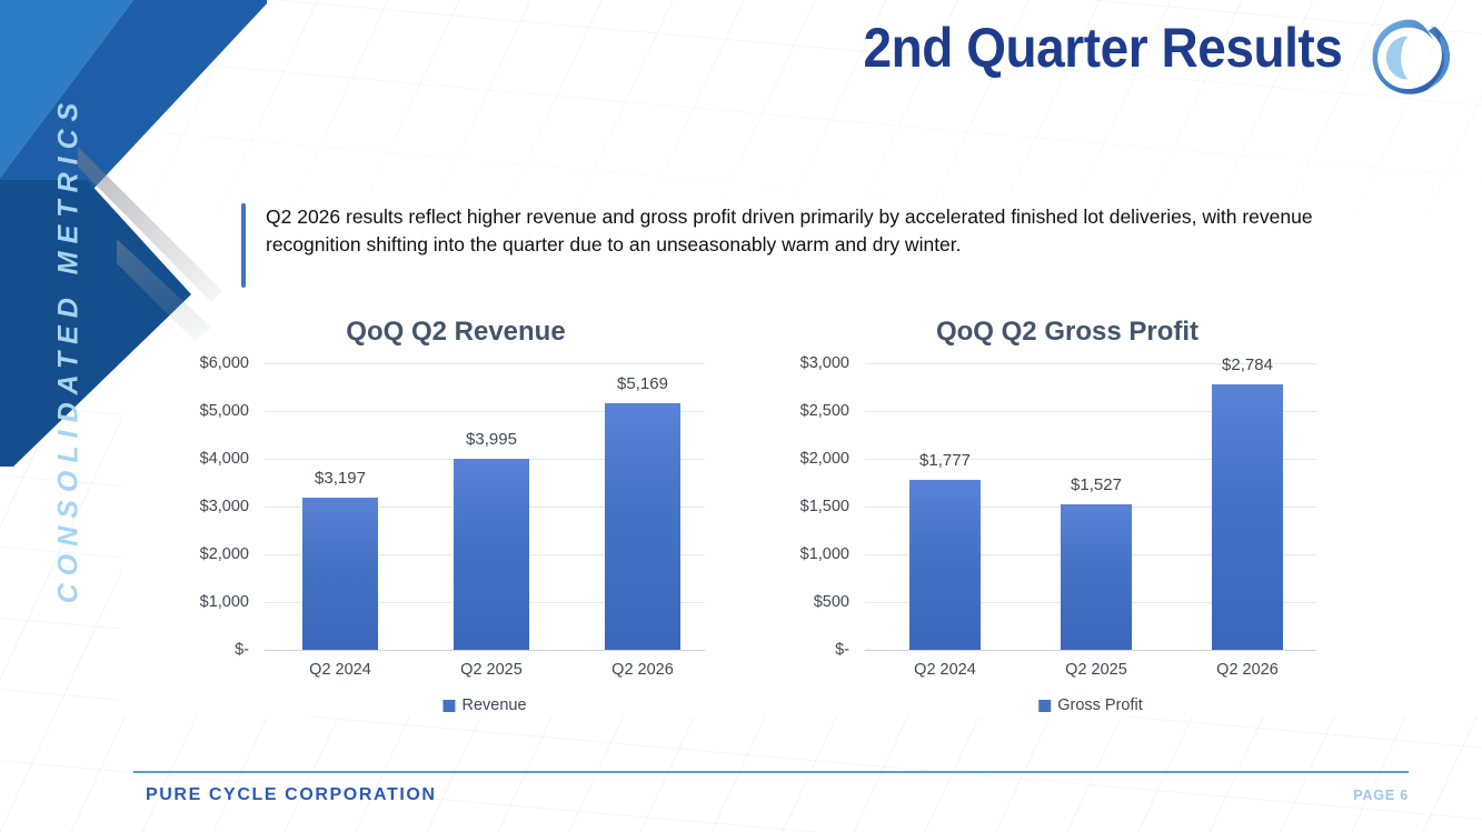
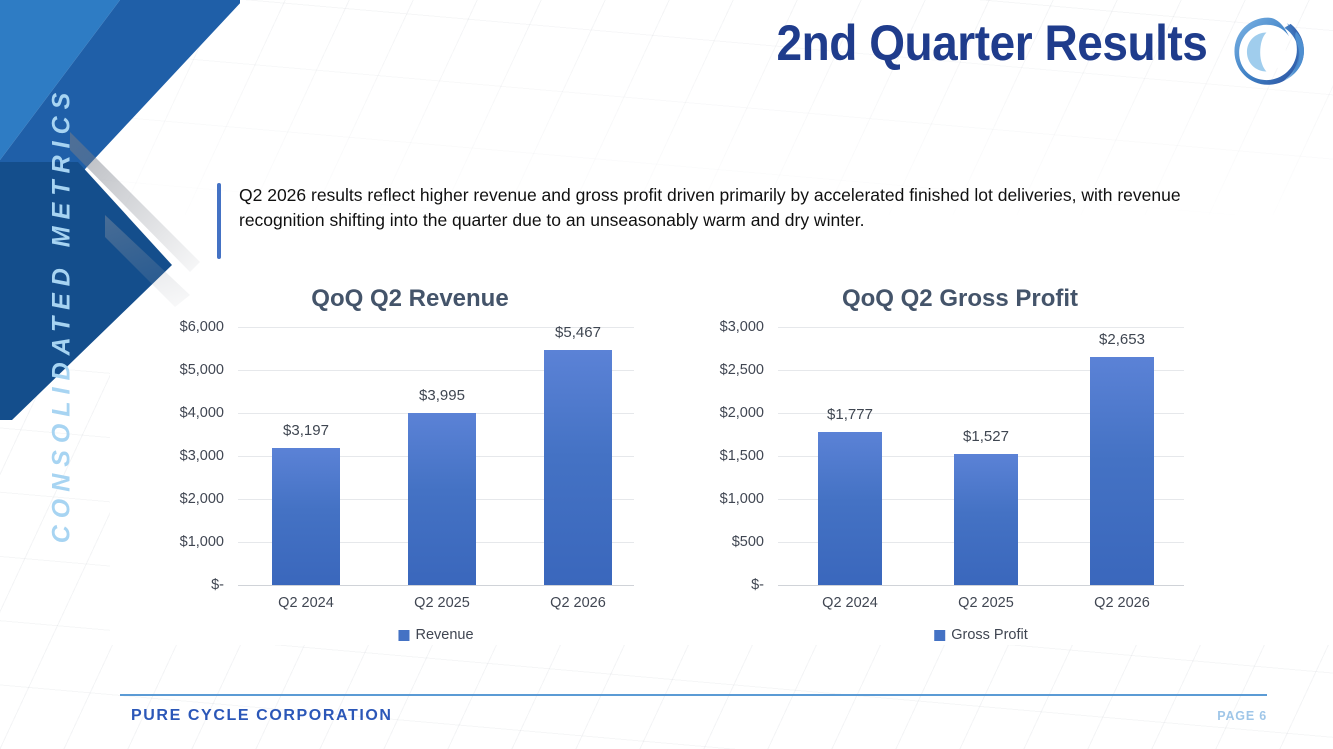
QoQ Q2 Revenue/Q2 2026: $5,169 -> $5,467
QoQ Q2 Gross Profit/Q2 2026: $2,784 -> $2,653
